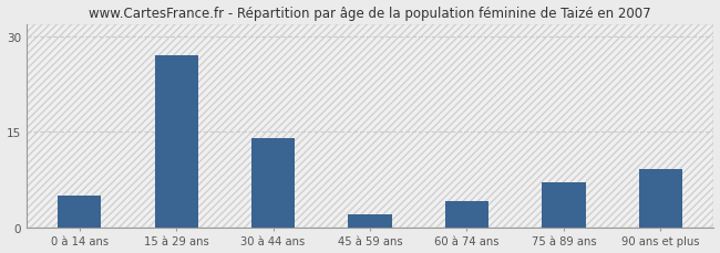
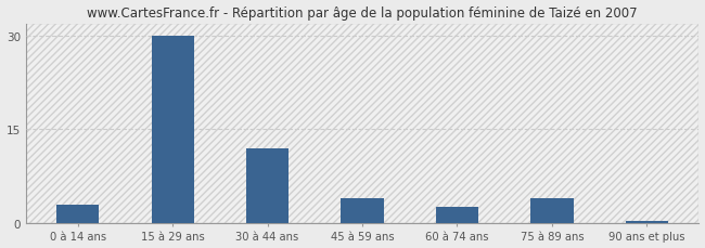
0 à 14 ans: 5.0 -> 3.0
15 à 29 ans: 27.0 -> 30.0
30 à 44 ans: 14.0 -> 12.0
45 à 59 ans: 2.0 -> 4.0
60 à 74 ans: 4.2 -> 2.5
75 à 89 ans: 7.0 -> 4.0
90 ans et plus: 9.2 -> 0.4
